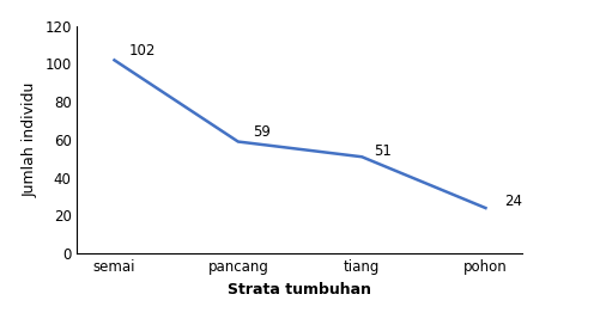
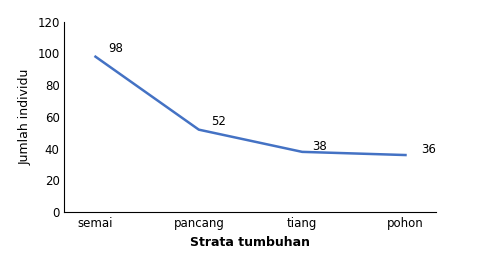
semai: 102 -> 98
pancang: 59 -> 52
tiang: 51 -> 38
pohon: 24 -> 36
